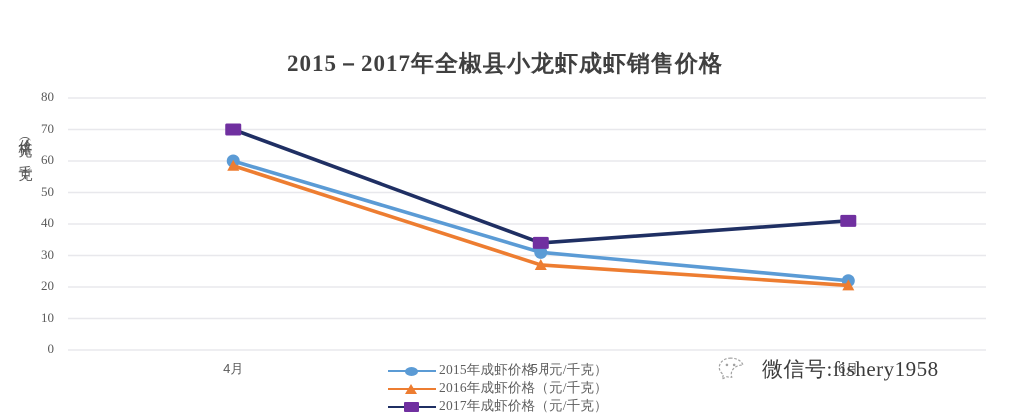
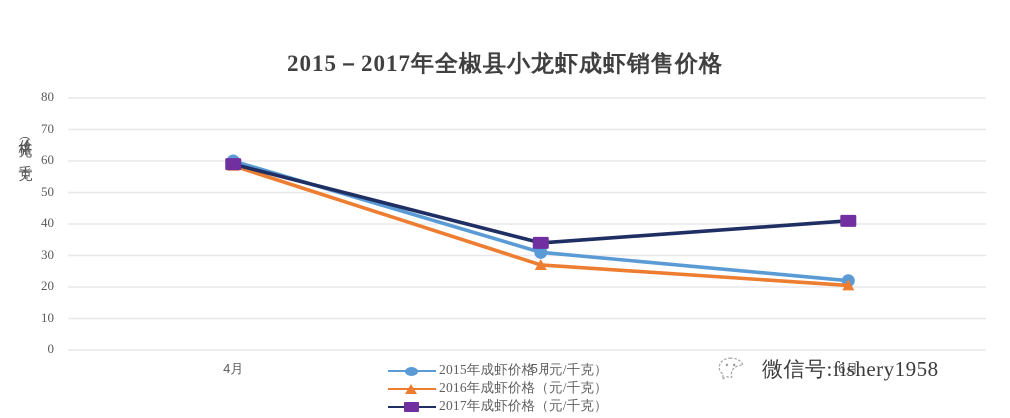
2017年成虾价格（元/千克）/4月: 70 -> 59
